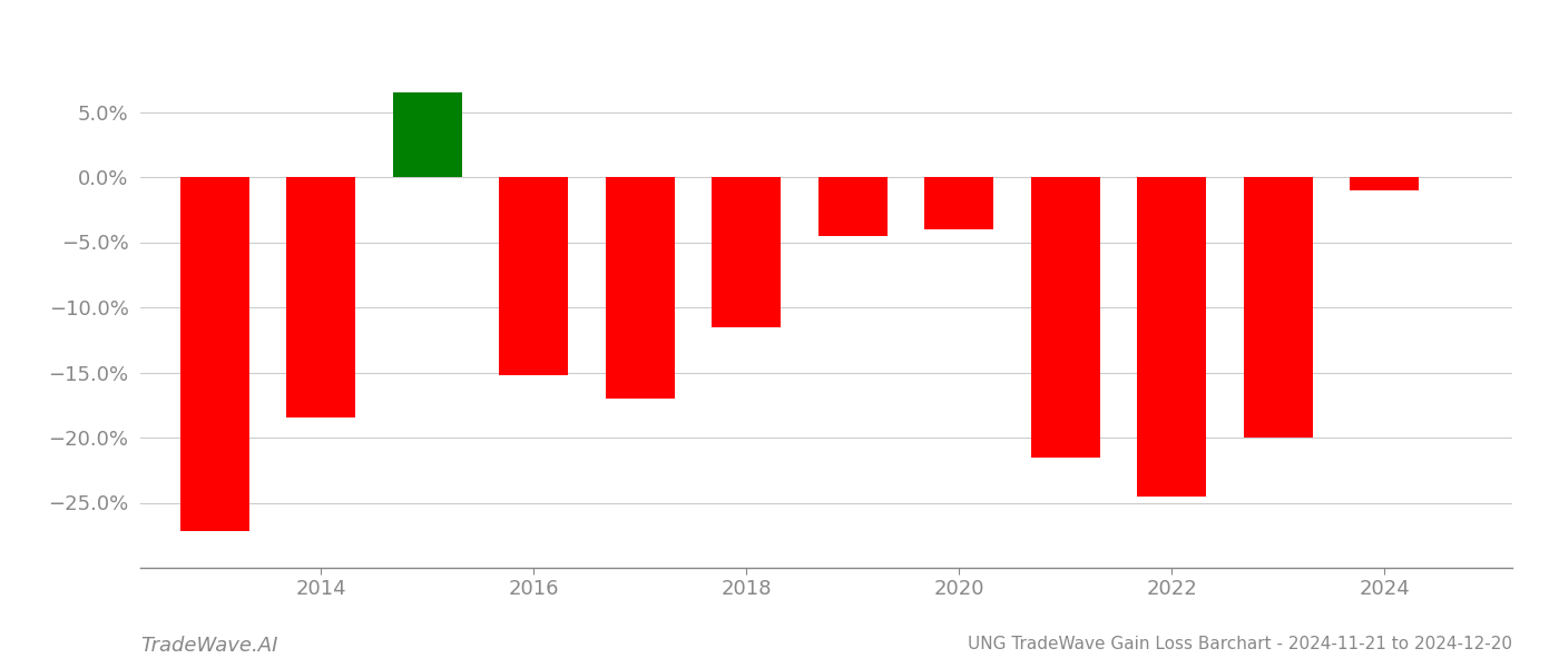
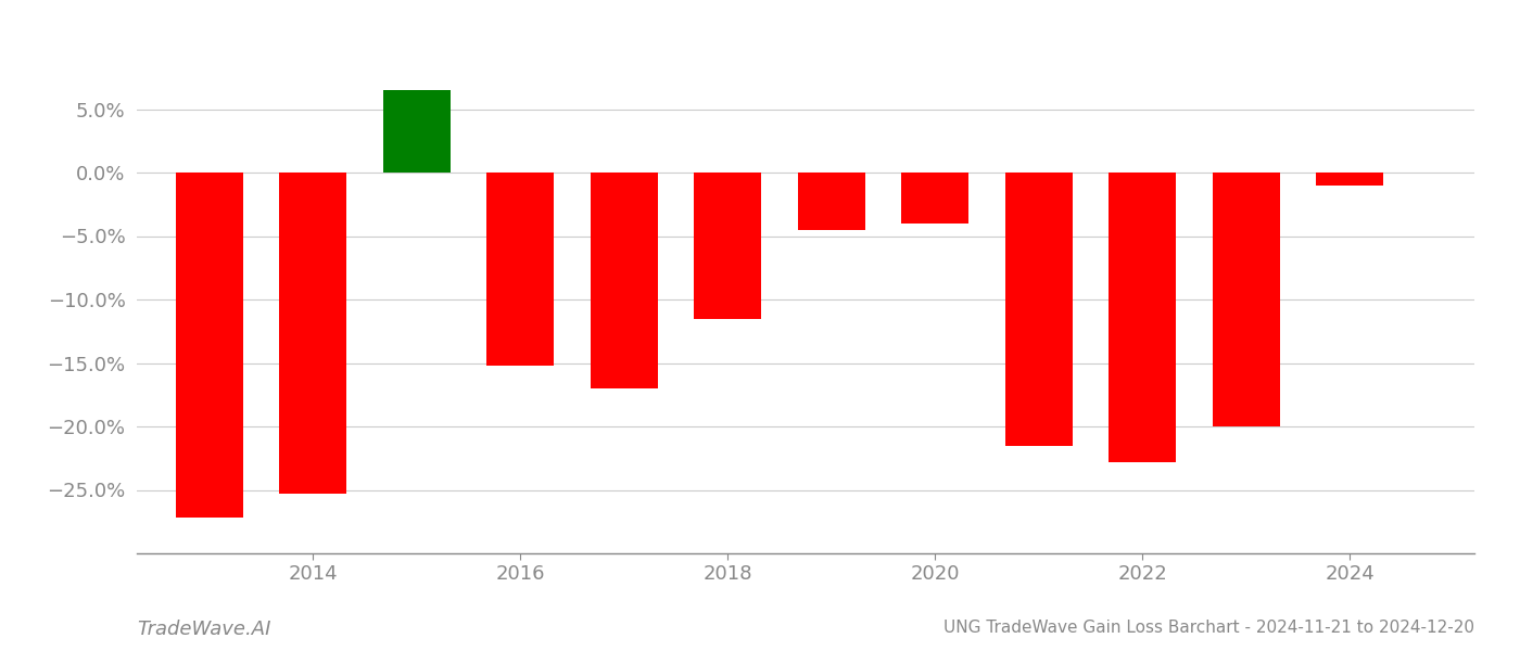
2014: -18.5% -> -25.3%
2022: -24.5% -> -22.8%
